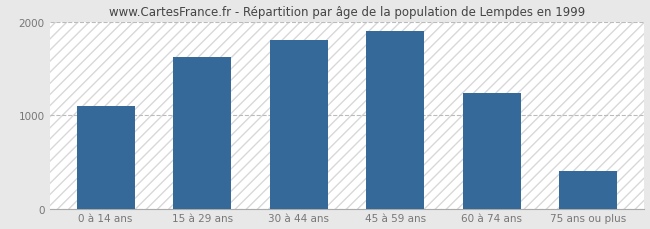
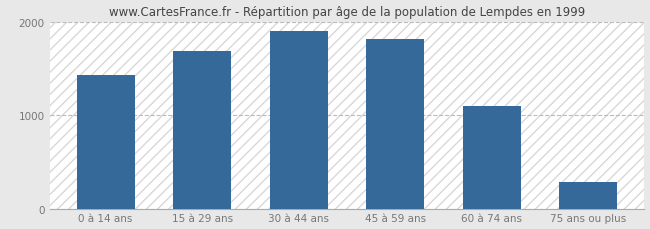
0 à 14 ans: 1100 -> 1430
15 à 29 ans: 1620 -> 1680
30 à 44 ans: 1800 -> 1900
45 à 59 ans: 1900 -> 1810
60 à 74 ans: 1240 -> 1100
75 ans ou plus: 400 -> 280
